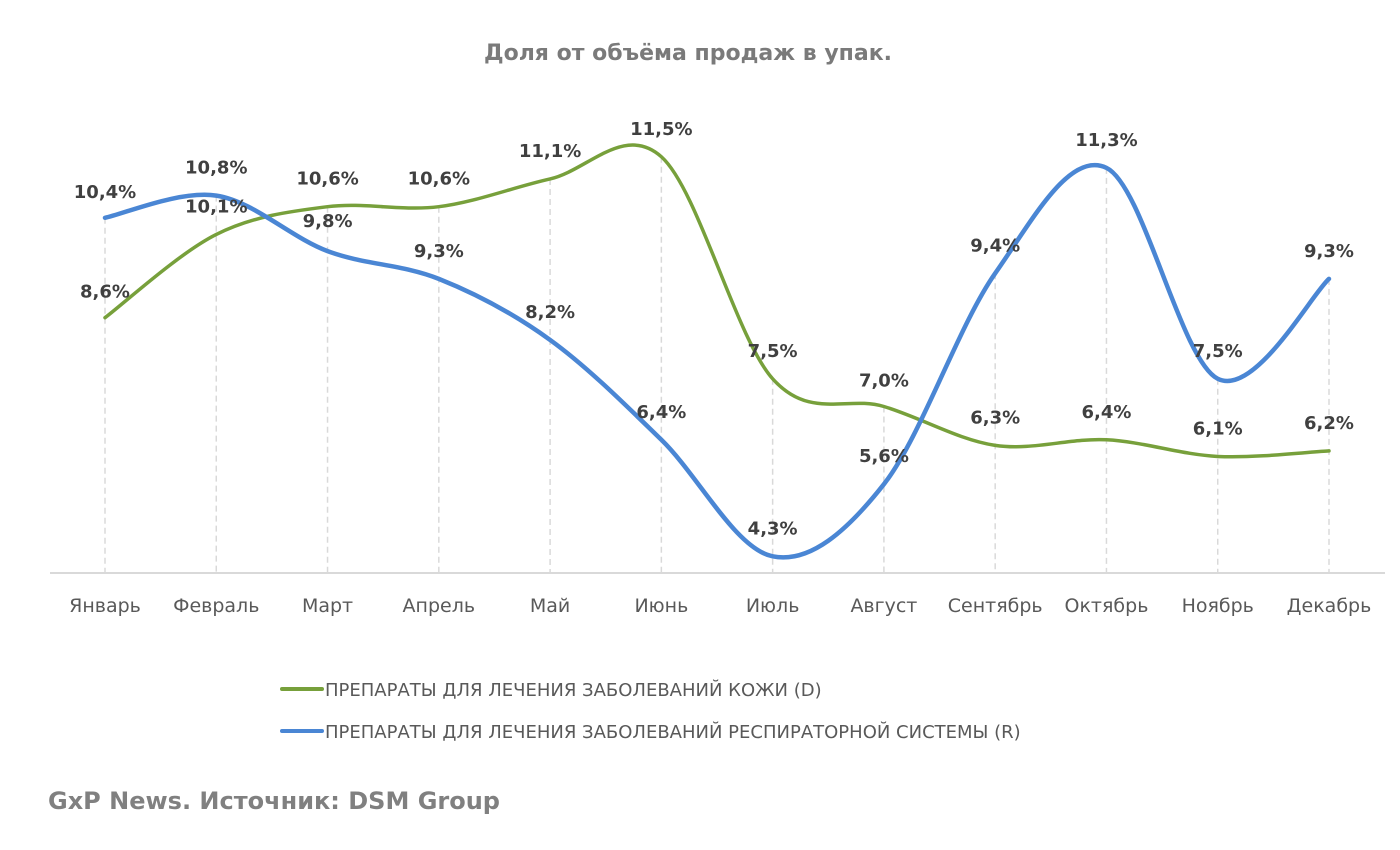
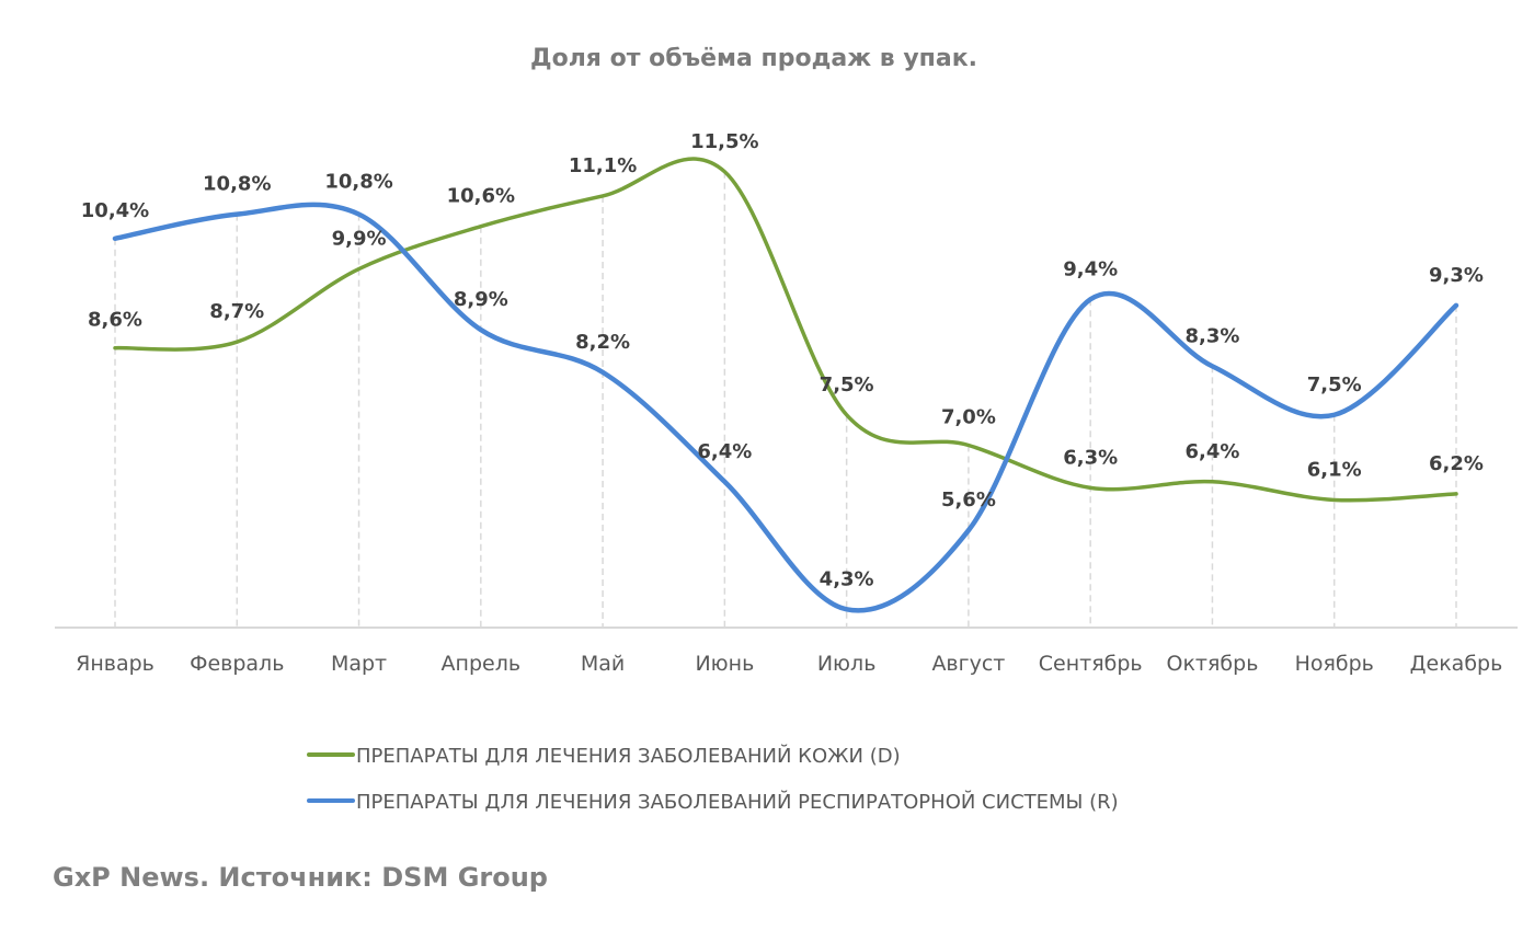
ПРЕПАРАТЫ ДЛЯ ЛЕЧЕНИЯ ЗАБОЛЕВАНИЙ КОЖИ (D)/Февраль: 10,1% -> 8,7%
ПРЕПАРАТЫ ДЛЯ ЛЕЧЕНИЯ ЗАБОЛЕВАНИЙ КОЖИ (D)/Март: 10,6% -> 9,9%
ПРЕПАРАТЫ ДЛЯ ЛЕЧЕНИЯ ЗАБОЛЕВАНИЙ РЕСПИРАТОРНОЙ СИСТЕМЫ (R)/Март: 9,8% -> 10,8%
ПРЕПАРАТЫ ДЛЯ ЛЕЧЕНИЯ ЗАБОЛЕВАНИЙ РЕСПИРАТОРНОЙ СИСТЕМЫ (R)/Апрель: 9,3% -> 8,9%
ПРЕПАРАТЫ ДЛЯ ЛЕЧЕНИЯ ЗАБОЛЕВАНИЙ РЕСПИРАТОРНОЙ СИСТЕМЫ (R)/Октябрь: 11,3% -> 8,3%
